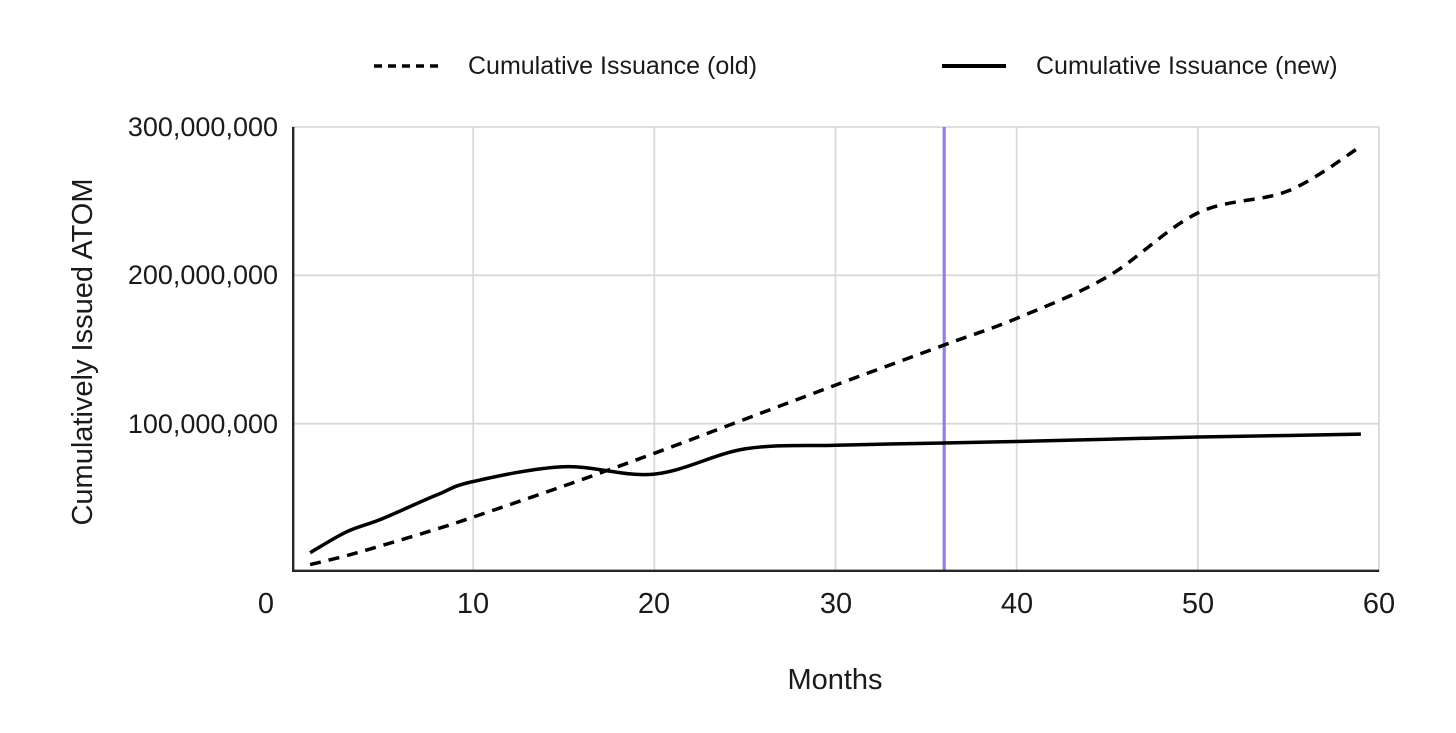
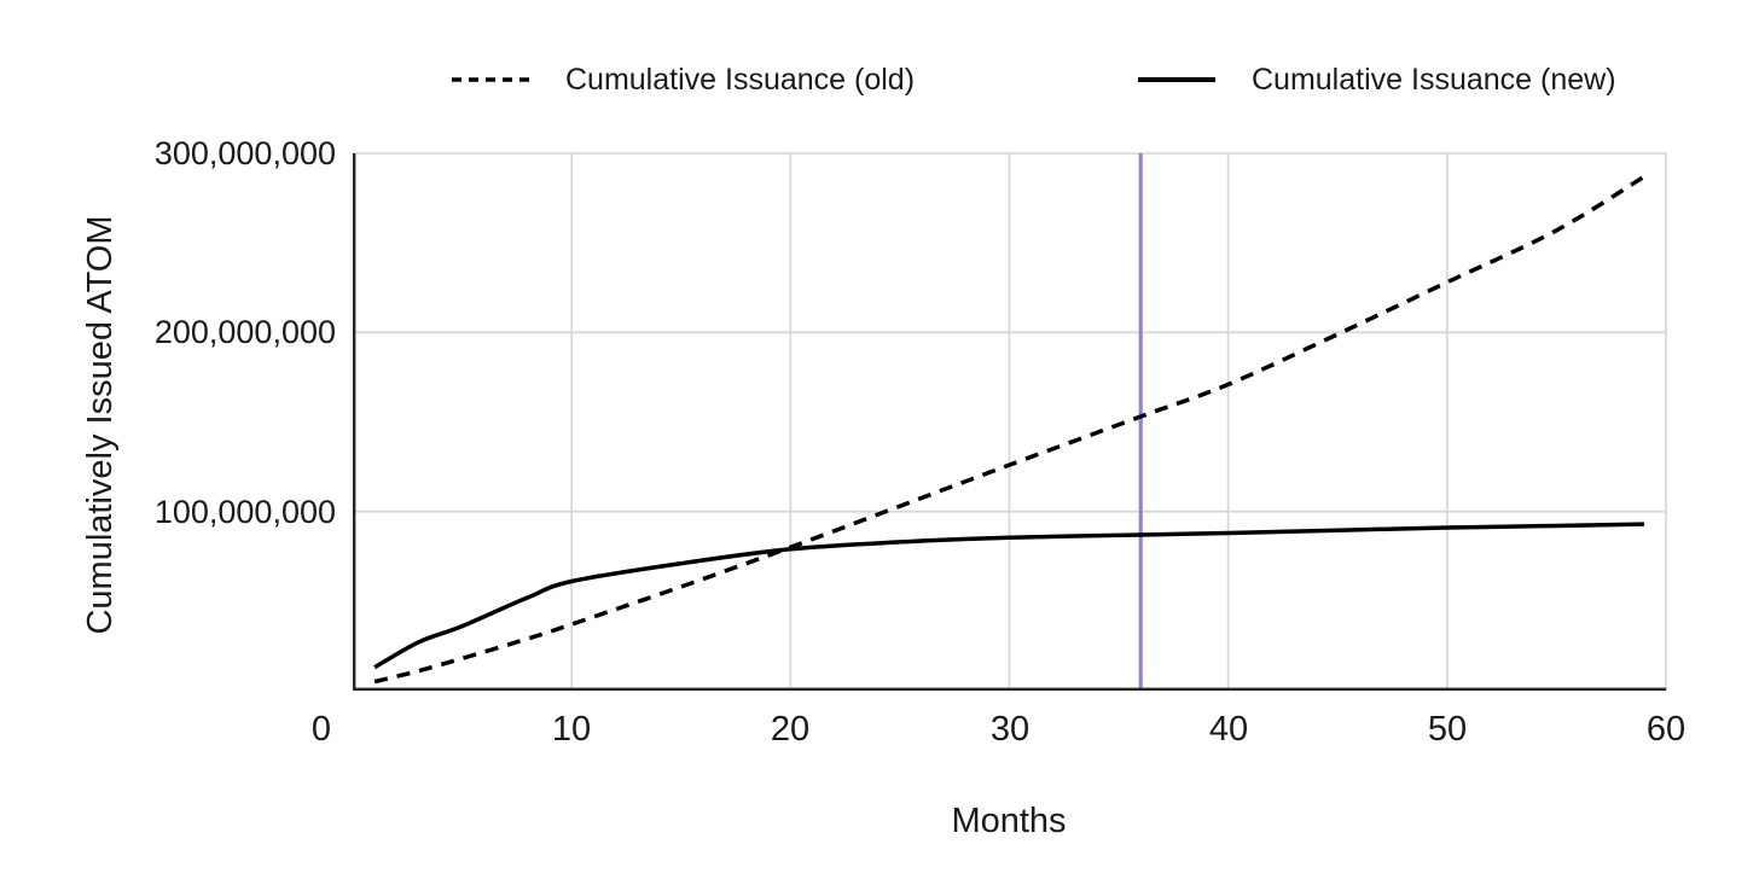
Cumulative Issuance (new)/20: 66000000 -> 79000000
Cumulative Issuance (old)/50: 242000000 -> 228000000
